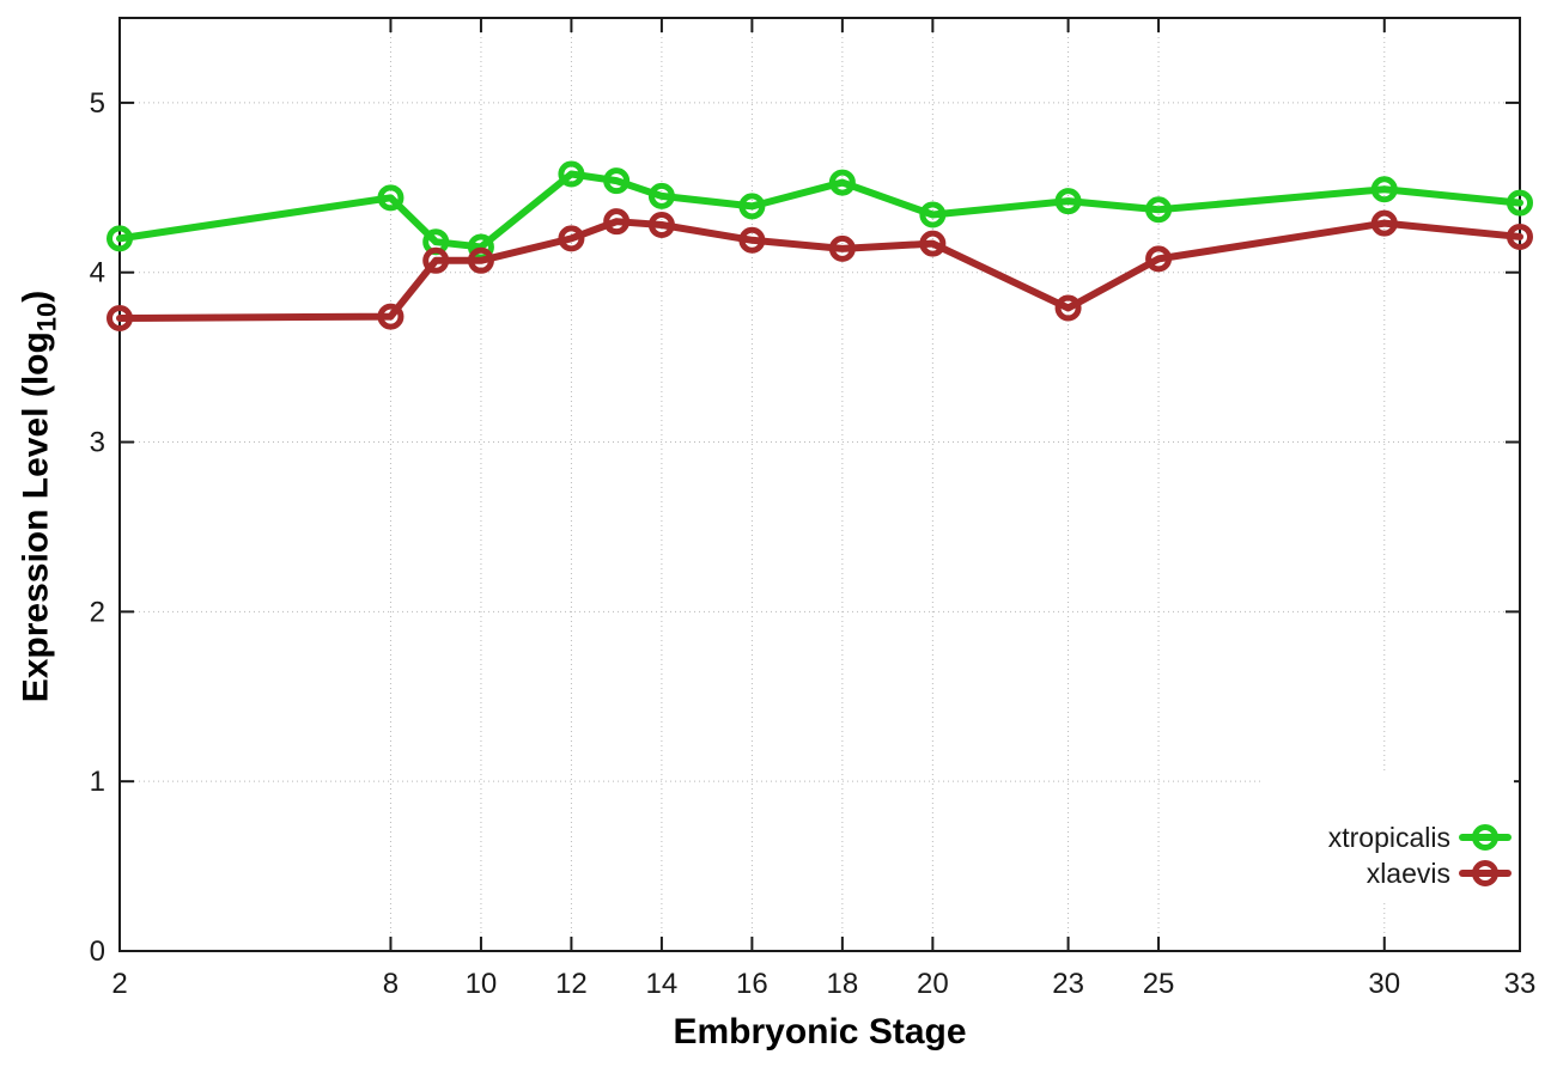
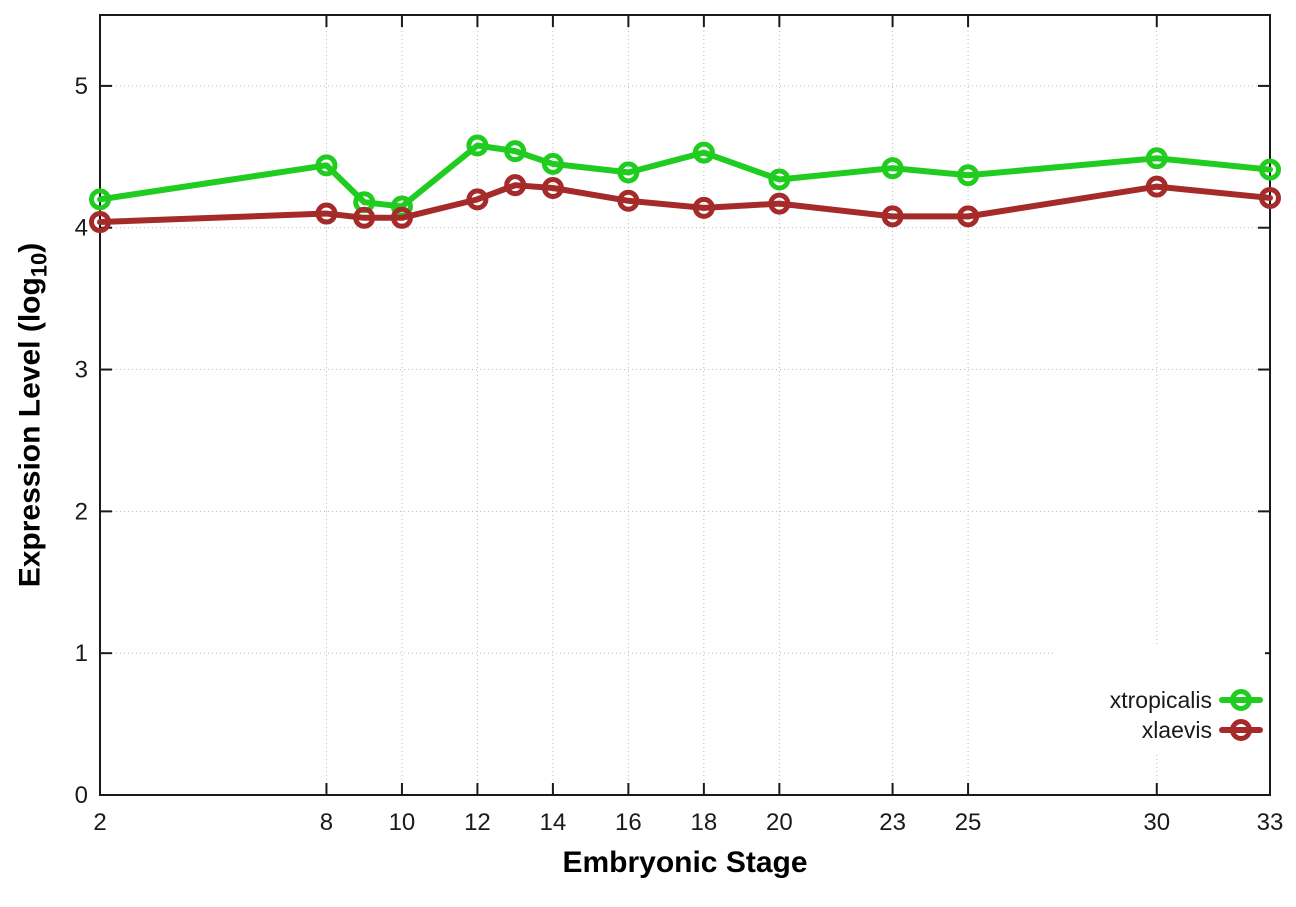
xlaevis/2: 3.73 -> 4.04
xlaevis/8: 3.74 -> 4.10
xlaevis/23: 3.79 -> 4.08
